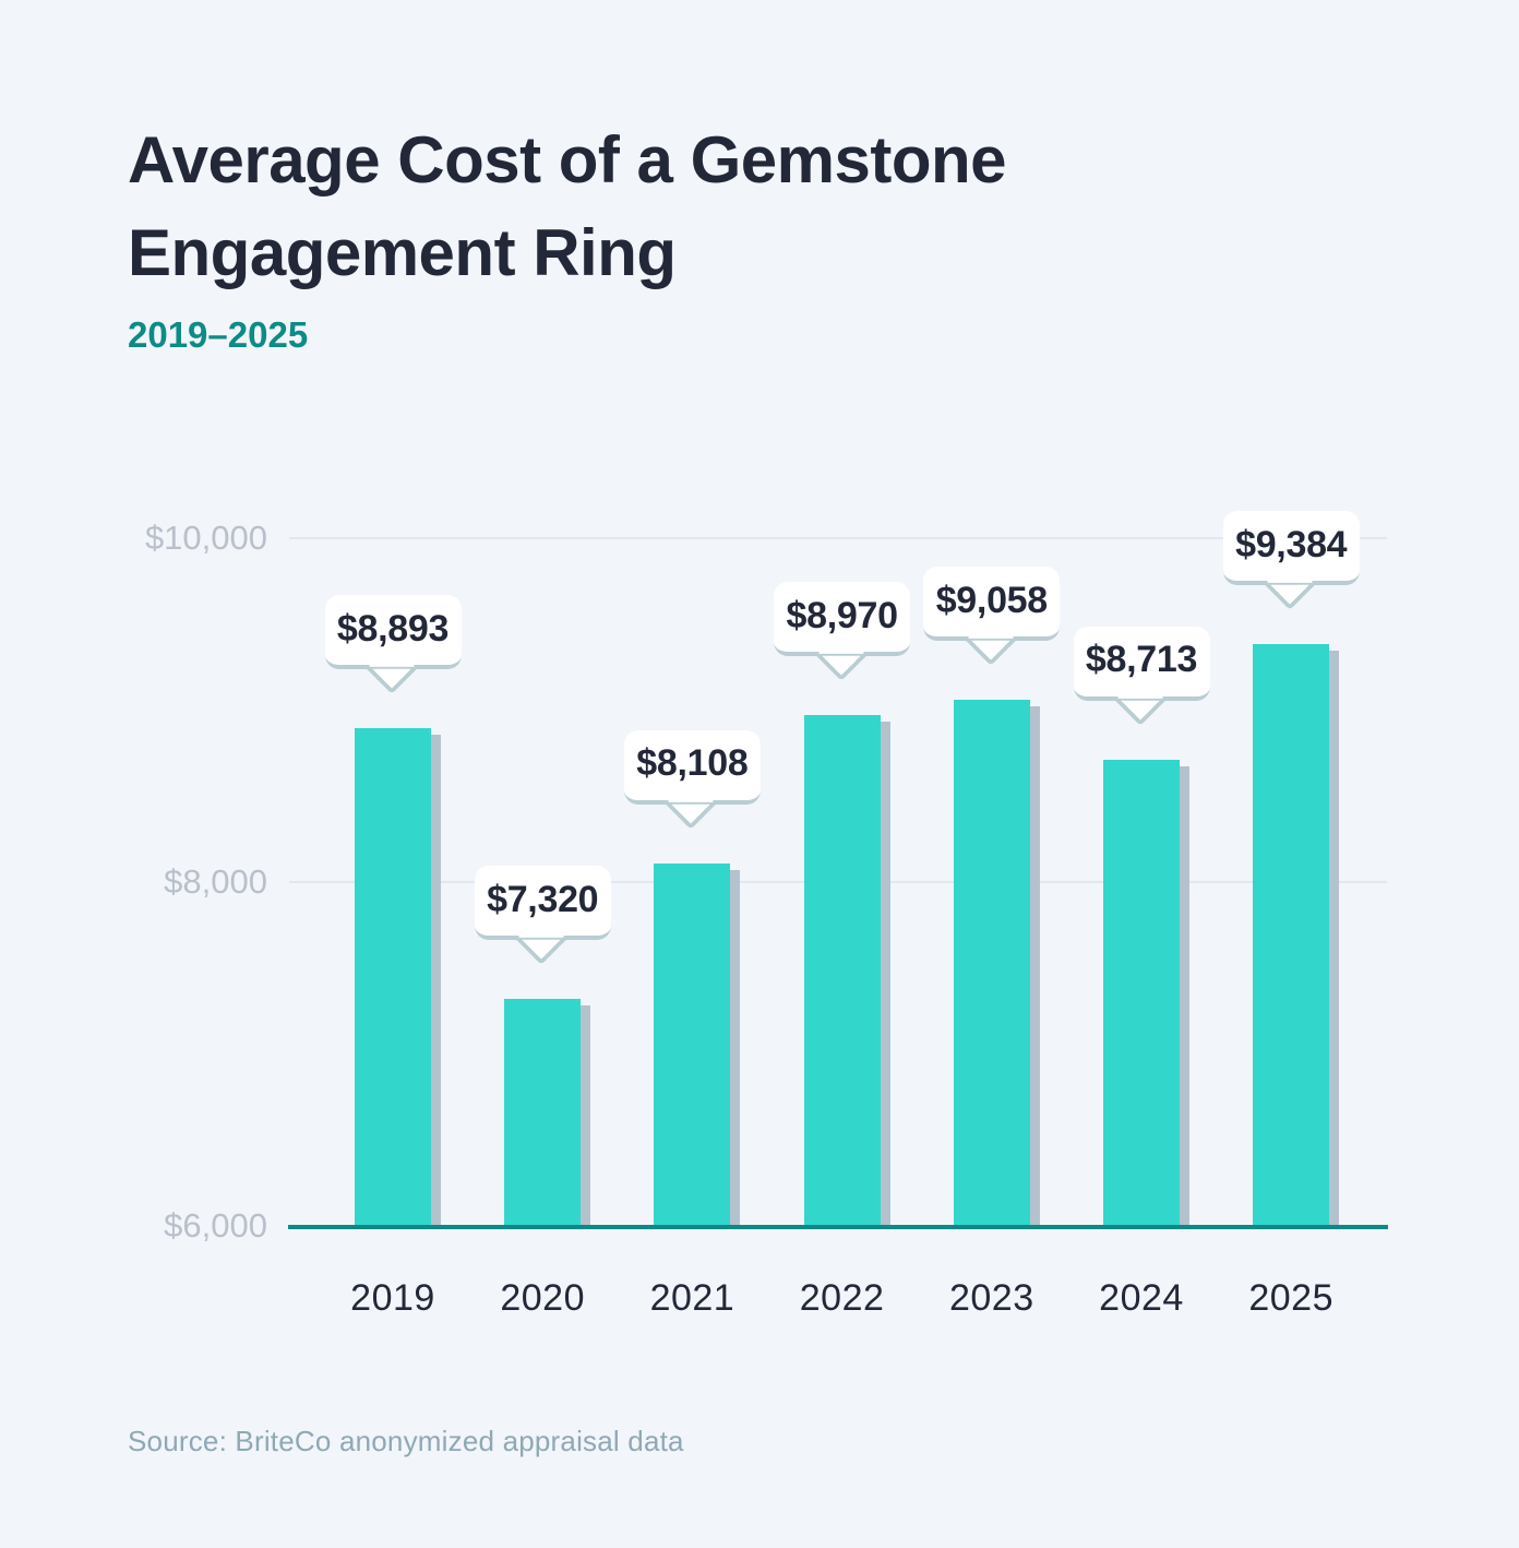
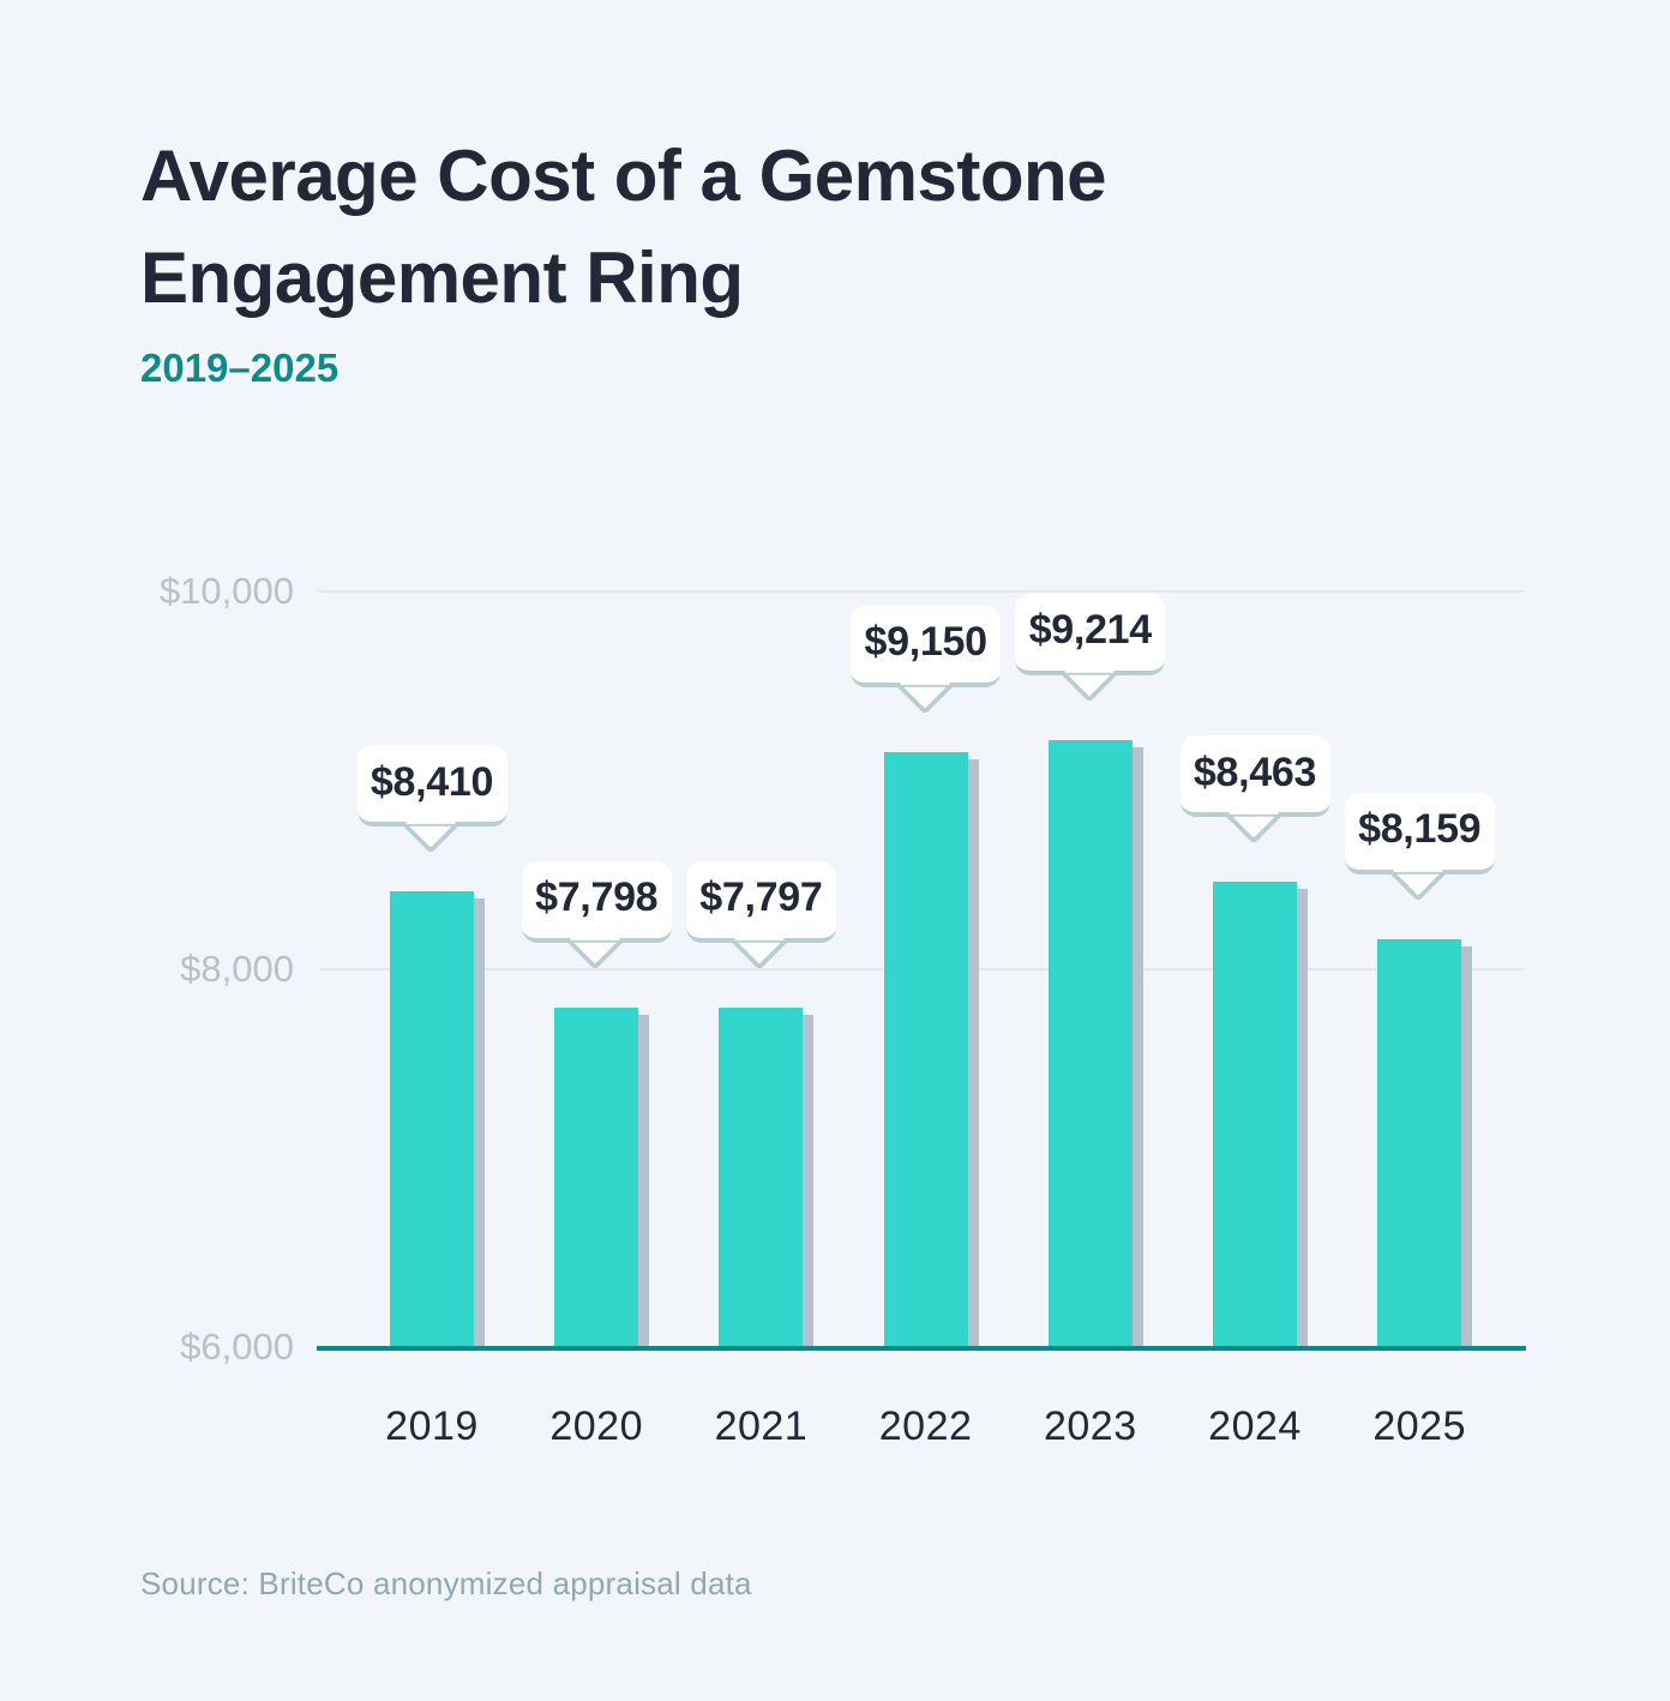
2019: $8,893 -> $8,410
2020: $7,320 -> $7,798
2021: $8,108 -> $7,797
2022: $8,970 -> $9,150
2023: $9,058 -> $9,214
2024: $8,713 -> $8,463
2025: $9,384 -> $8,159
